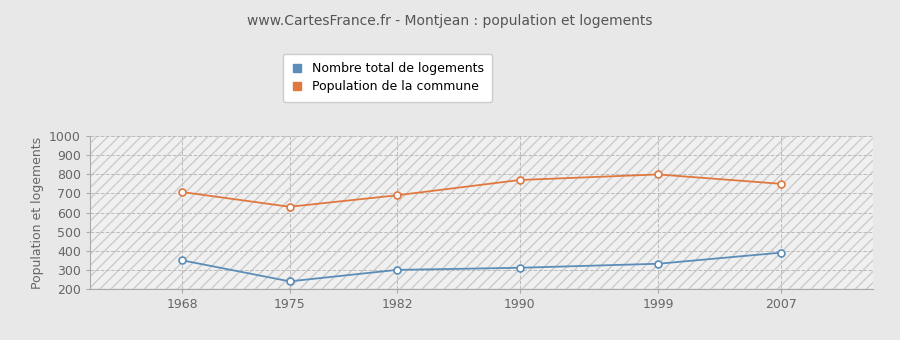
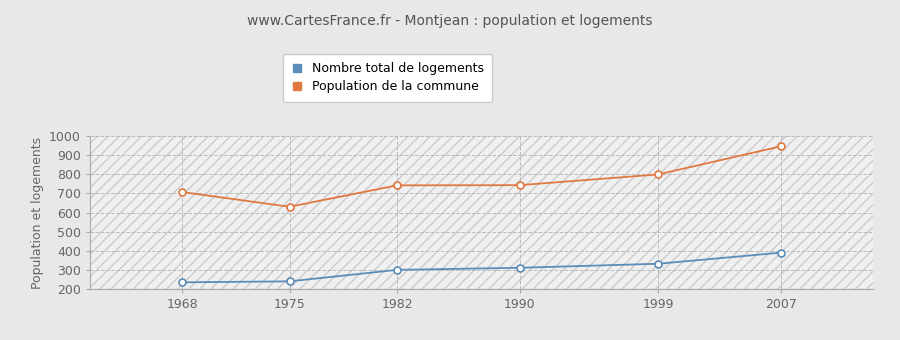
Nombre total de logements/1968: 350 -> 240
Population de la commune/1982: 690 -> 740
Population de la commune/1990: 770 -> 740
Population de la commune/2007: 750 -> 950
